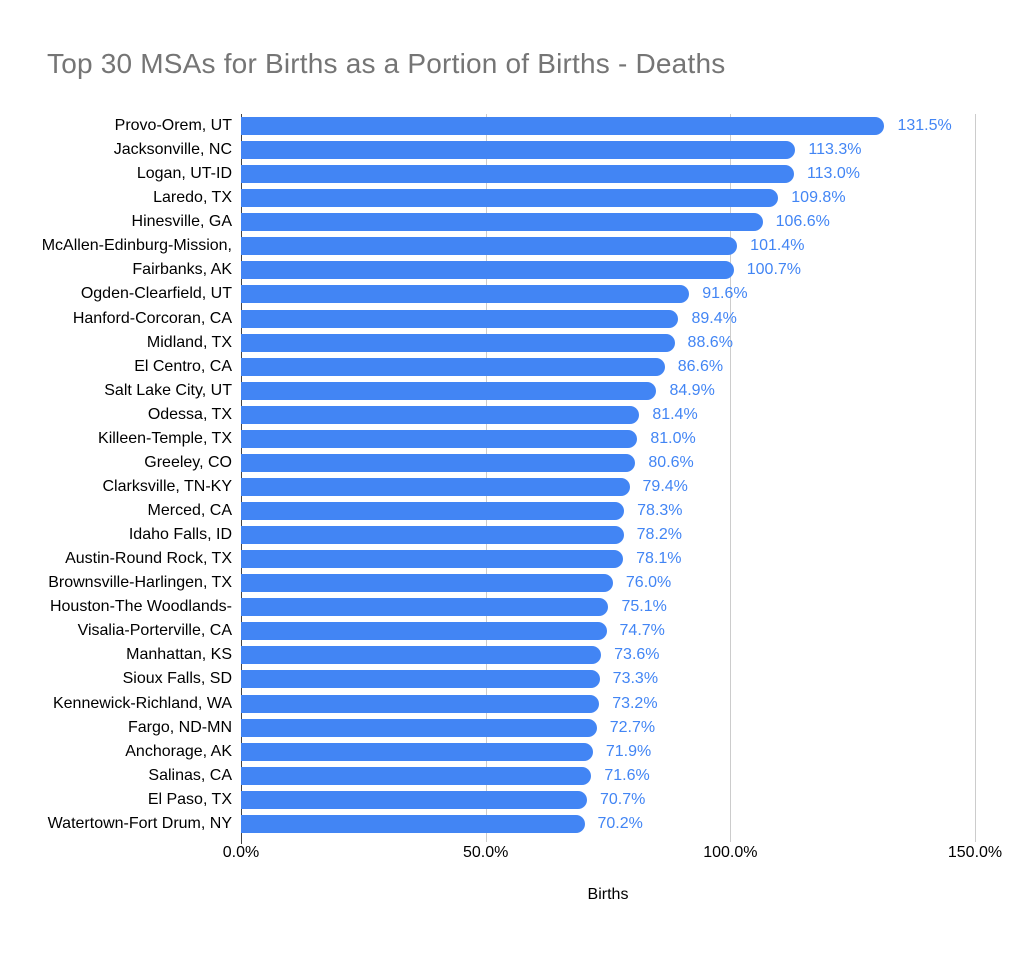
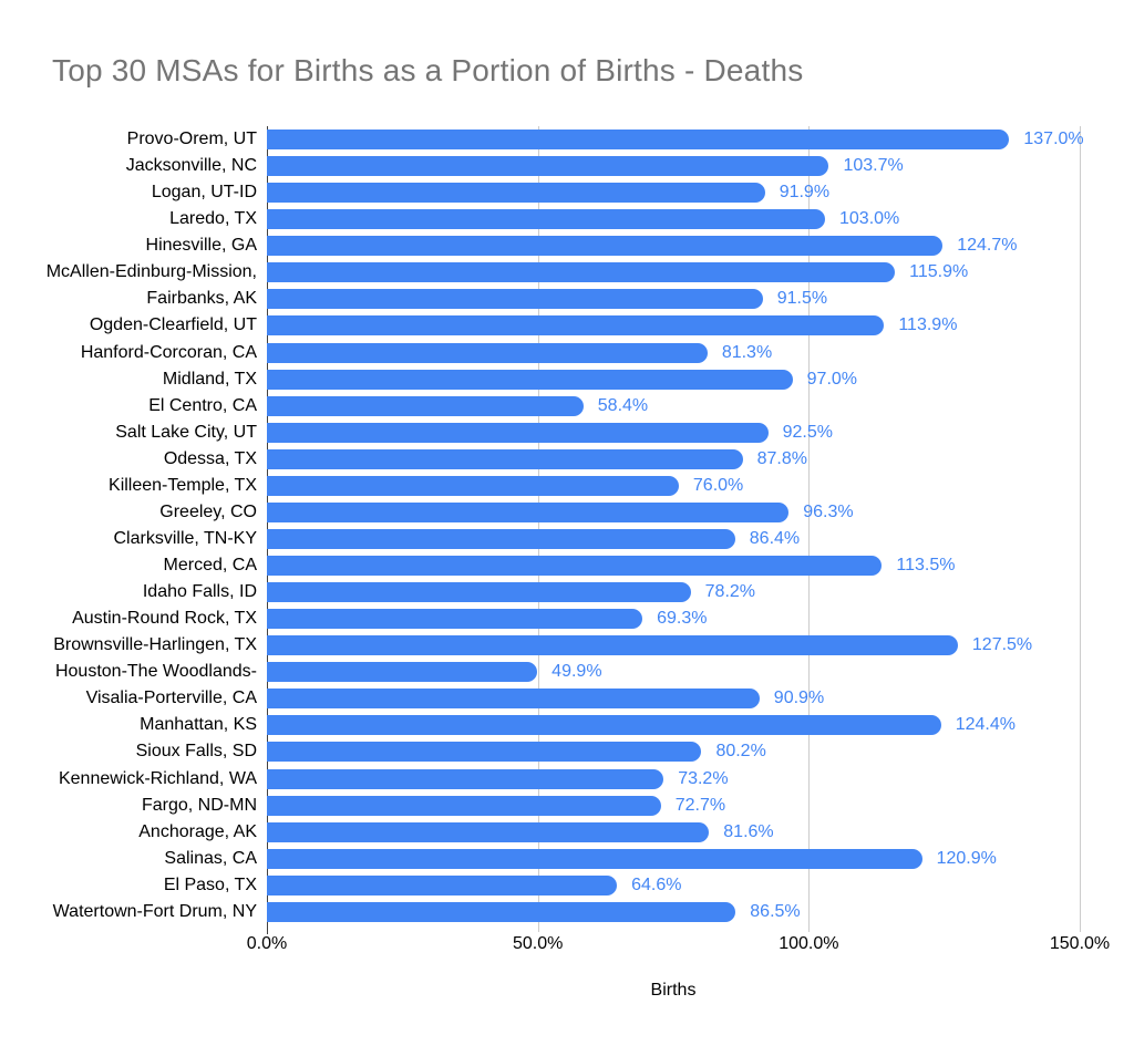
Provo-Orem, UT: 131.5% -> 137.0%
Jacksonville, NC: 113.3% -> 103.7%
Logan, UT-ID: 113.0% -> 91.9%
Laredo, TX: 109.8% -> 103.0%
Hinesville, GA: 106.6% -> 124.7%
McAllen-Edinburg-Mission,: 101.4% -> 115.9%
Fairbanks, AK: 100.7% -> 91.5%
Ogden-Clearfield, UT: 91.6% -> 113.9%
Hanford-Corcoran, CA: 89.4% -> 81.3%
Midland, TX: 88.6% -> 97.0%
El Centro, CA: 86.6% -> 58.4%
Salt Lake City, UT: 84.9% -> 92.5%
Odessa, TX: 81.4% -> 87.8%
Killeen-Temple, TX: 81.0% -> 76.0%
Greeley, CO: 80.6% -> 96.3%
Clarksville, TN-KY: 79.4% -> 86.4%
Merced, CA: 78.3% -> 113.5%
Austin-Round Rock, TX: 78.1% -> 69.3%
Brownsville-Harlingen, TX: 76.0% -> 127.5%
Houston-The Woodlands-: 75.1% -> 49.9%
Visalia-Porterville, CA: 74.7% -> 90.9%
Manhattan, KS: 73.6% -> 124.4%
Sioux Falls, SD: 73.3% -> 80.2%
Anchorage, AK: 71.9% -> 81.6%
Salinas, CA: 71.6% -> 120.9%
El Paso, TX: 70.7% -> 64.6%
Watertown-Fort Drum, NY: 70.2% -> 86.5%
